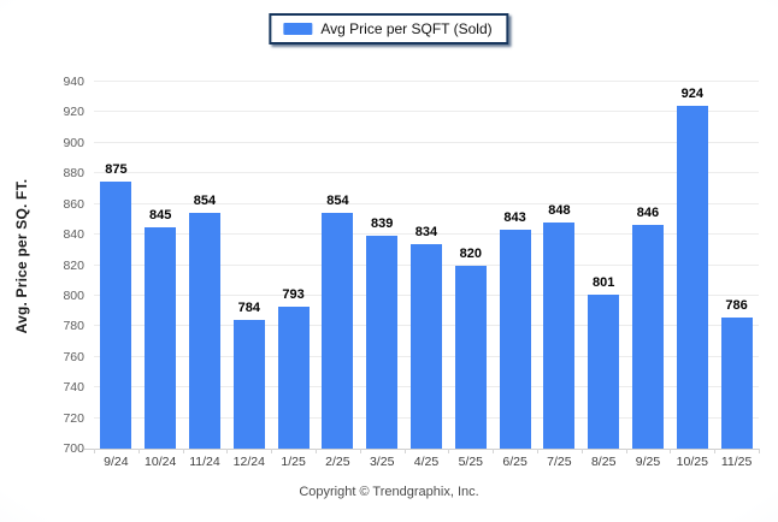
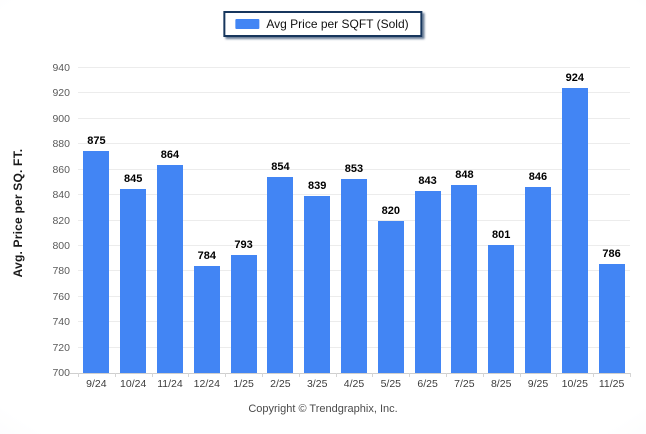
11/24: 854 -> 864
4/25: 834 -> 853
